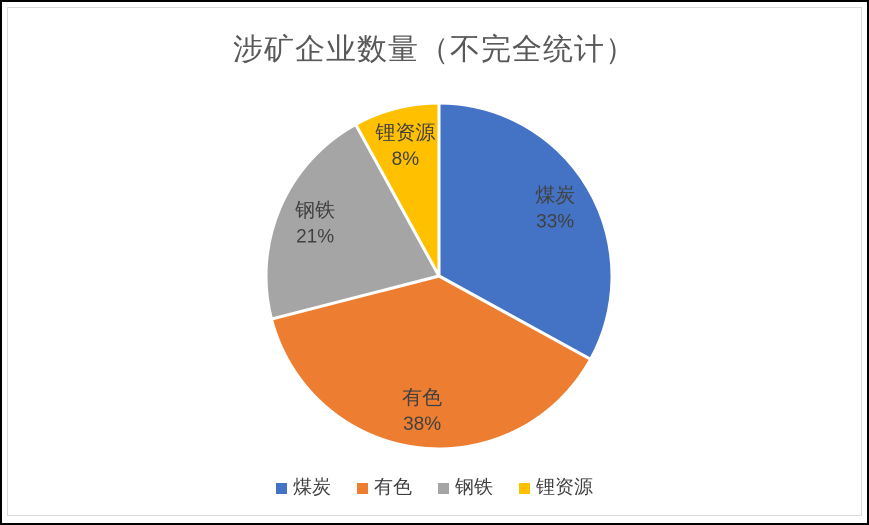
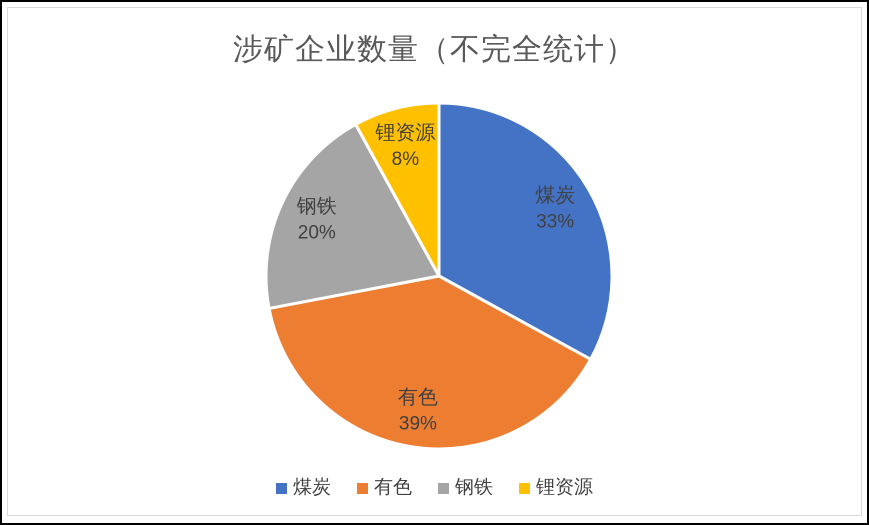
有色: 38% -> 39%
钢铁: 21% -> 20%
